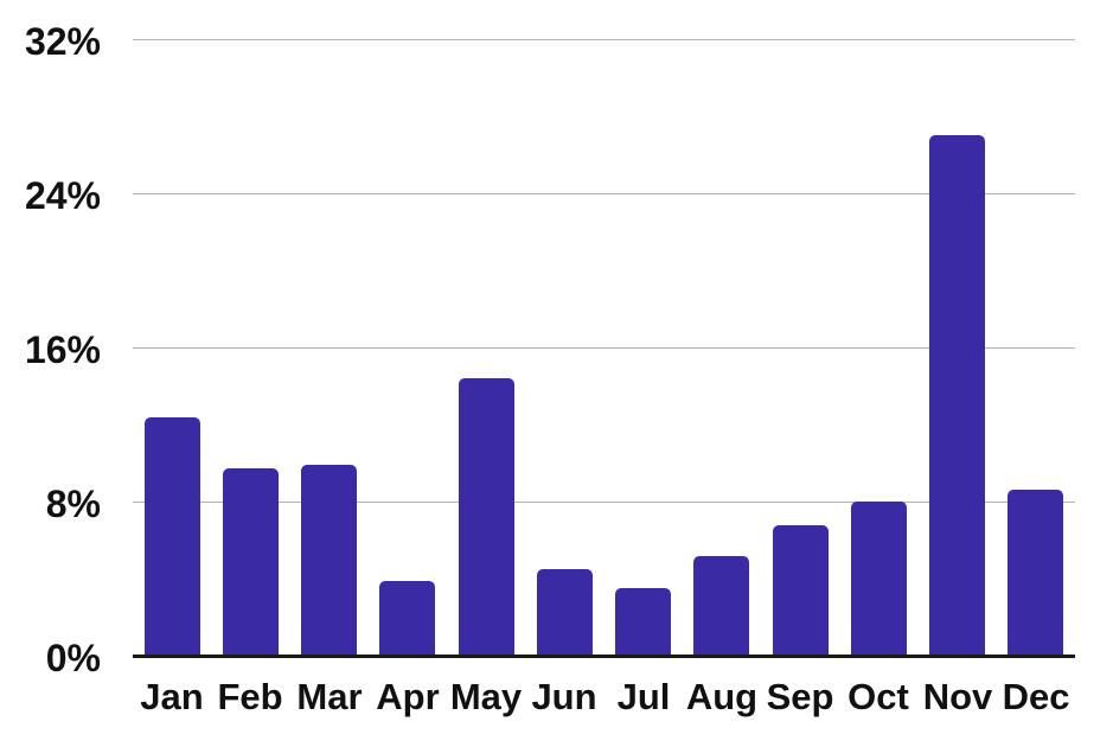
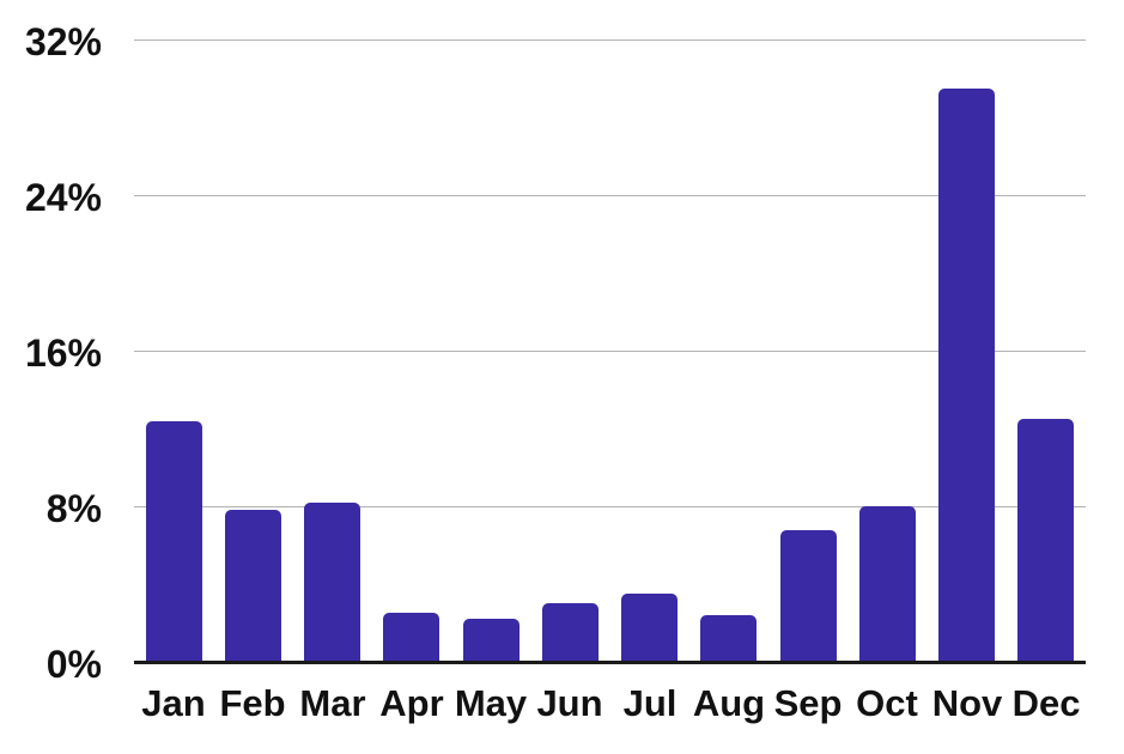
Feb: 9.7% -> 7.8%
Mar: 9.9% -> 8.2%
Apr: 3.9% -> 2.5%
May: 14.4% -> 2.2%
Jun: 4.5% -> 3.0%
Aug: 5.2% -> 2.4%
Nov: 27.0% -> 29.5%
Dec: 8.6% -> 12.5%
